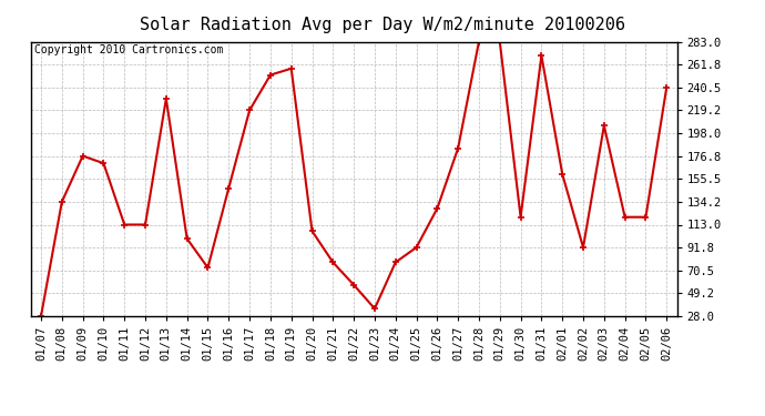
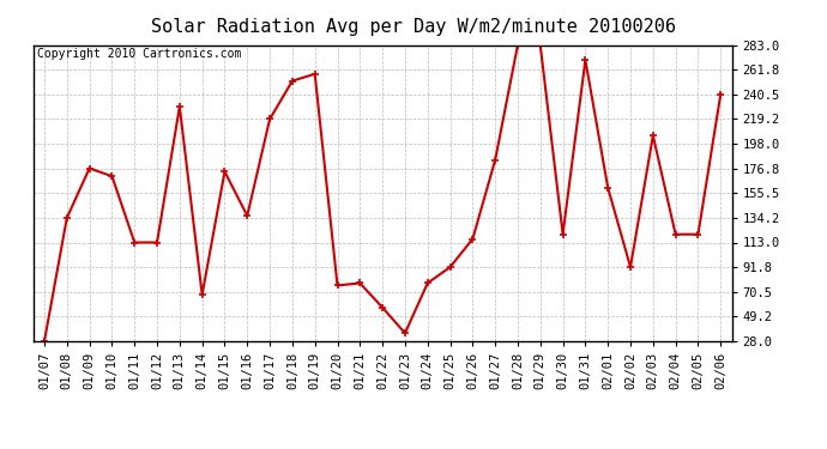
01/14: 100 -> 68
01/15: 73 -> 174
01/16: 147 -> 136
01/20: 107 -> 76
01/26: 128 -> 116
